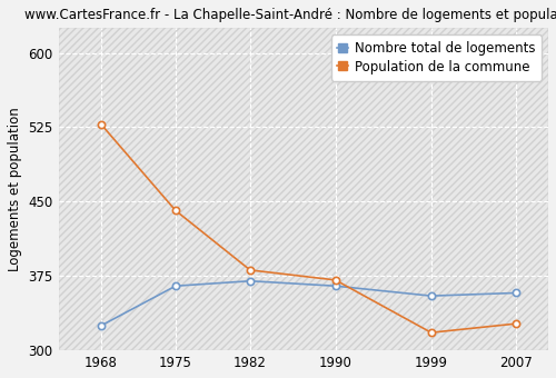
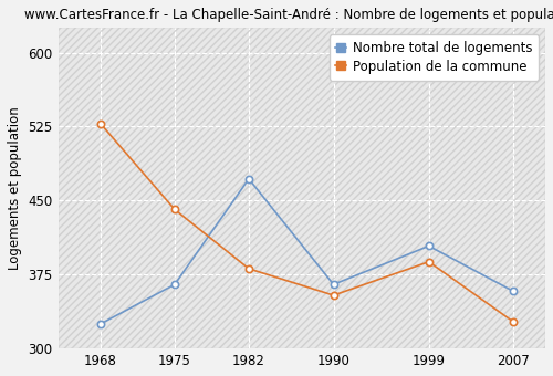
Nombre total de logements/1982: 370 -> 472
Population de la commune/1990: 371 -> 354
Nombre total de logements/1999: 355 -> 404
Population de la commune/1999: 318 -> 388
